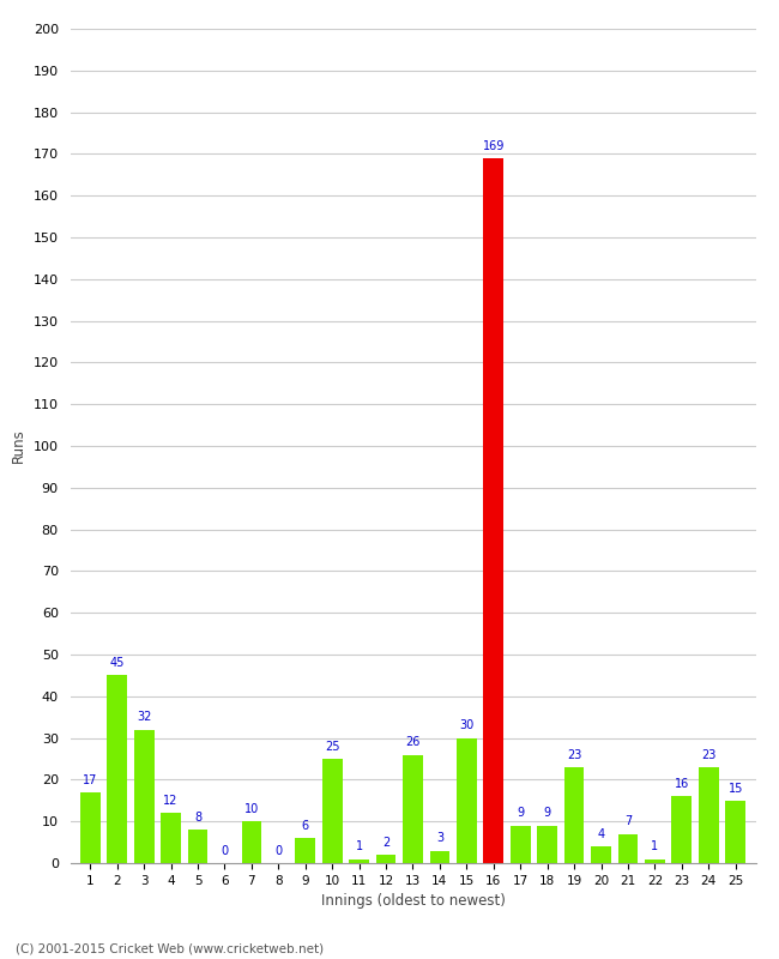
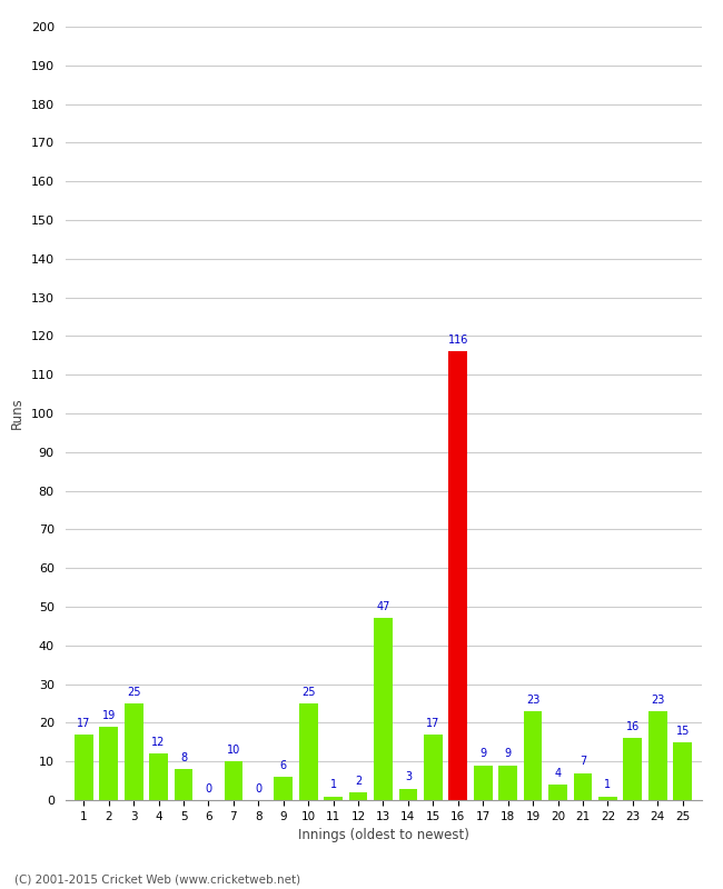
2: 45 -> 19
3: 32 -> 25
13: 26 -> 47
15: 30 -> 17
16: 169 -> 116
